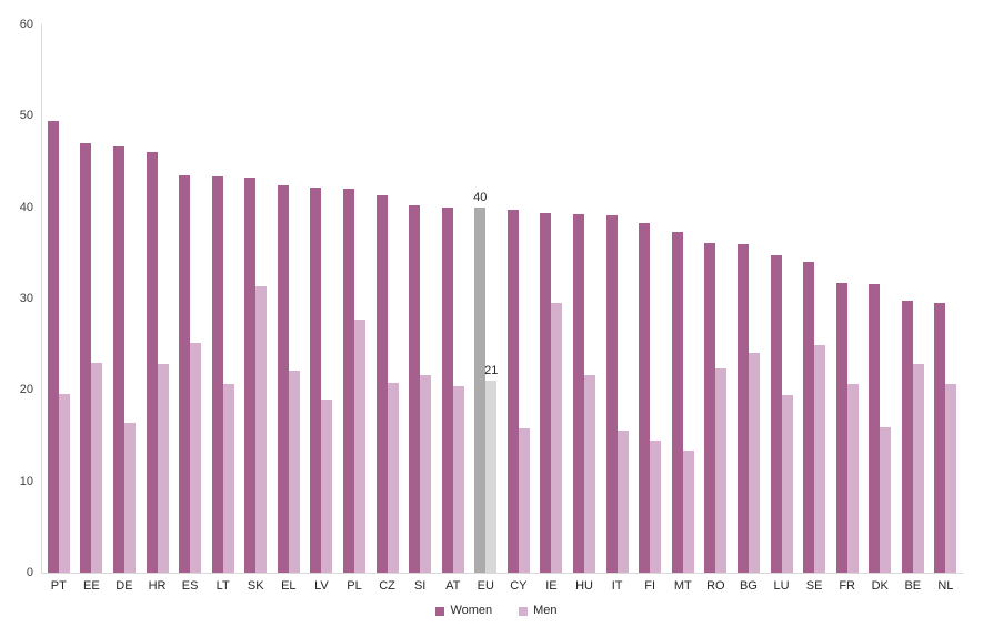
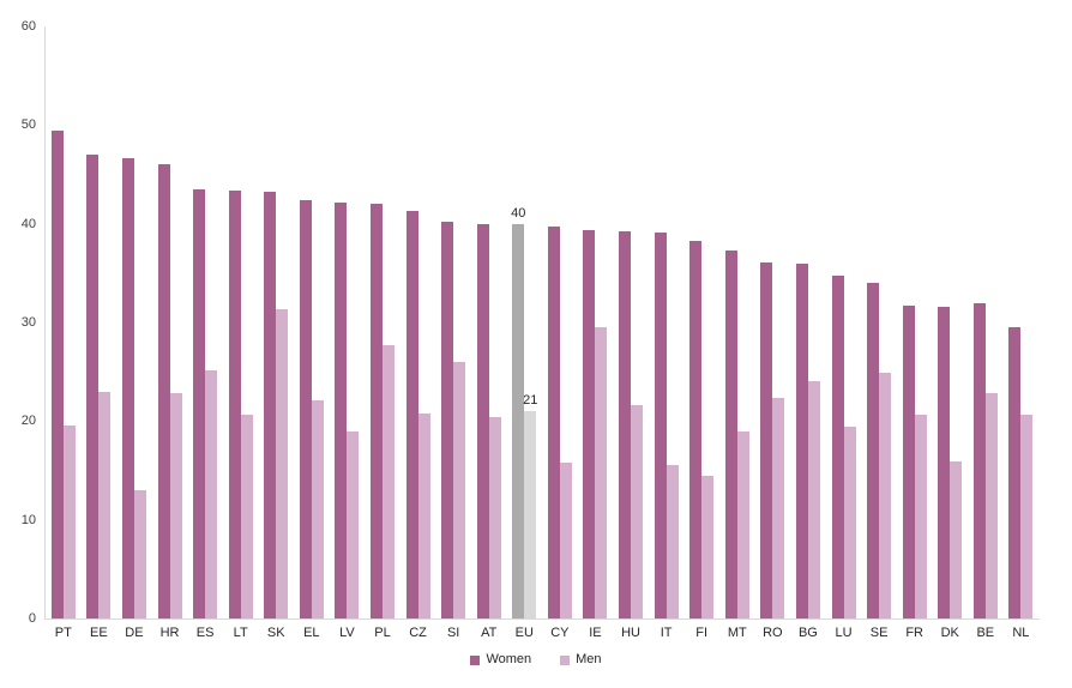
Men/DE: 16 -> 13
Men/SI: 22 -> 26
Men/MT: 13 -> 19
Women/BE: 30 -> 32
